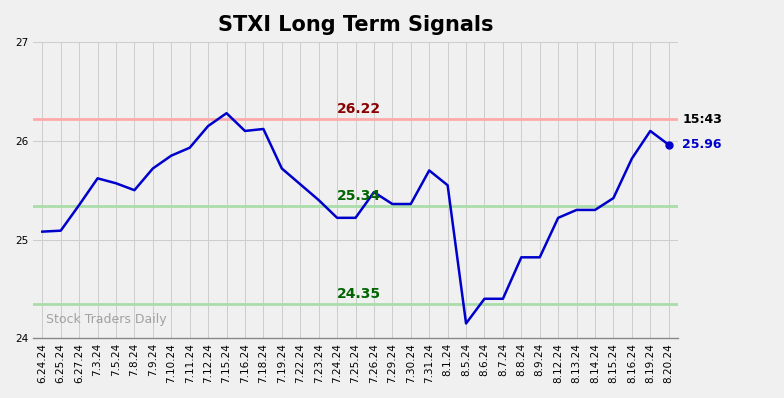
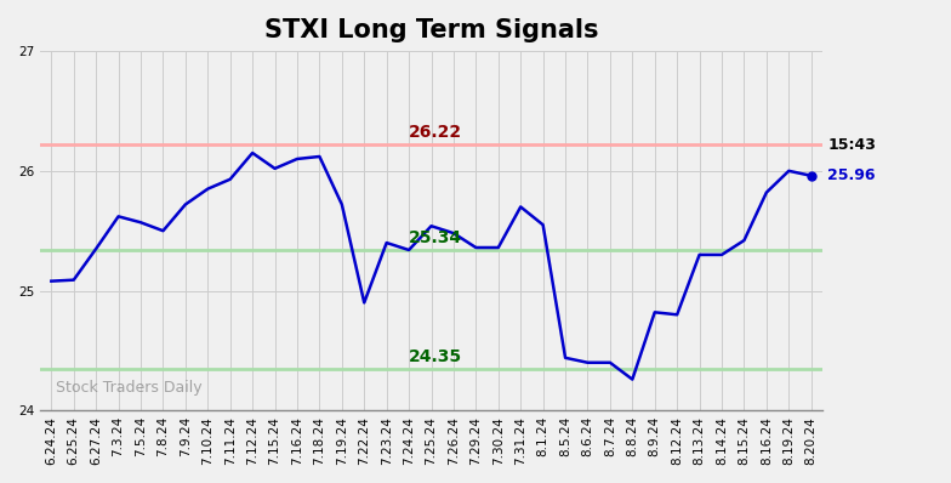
7.15.24: 26.28 -> 26.02
7.22.24: 25.56 -> 24.90
7.24.24: 25.22 -> 25.34
7.25.24: 25.22 -> 25.54
8.5.24: 24.15 -> 24.44
8.8.24: 24.82 -> 24.26
8.12.24: 25.22 -> 24.80
8.19.24: 26.10 -> 26.00
